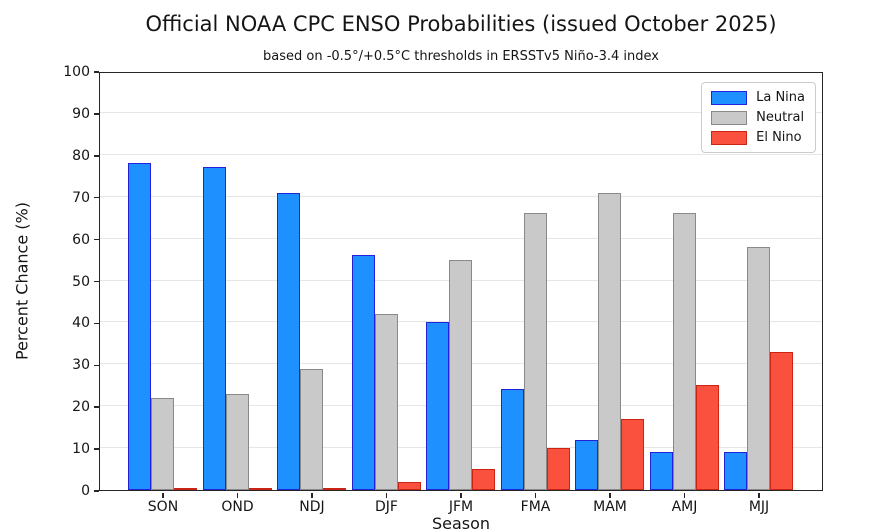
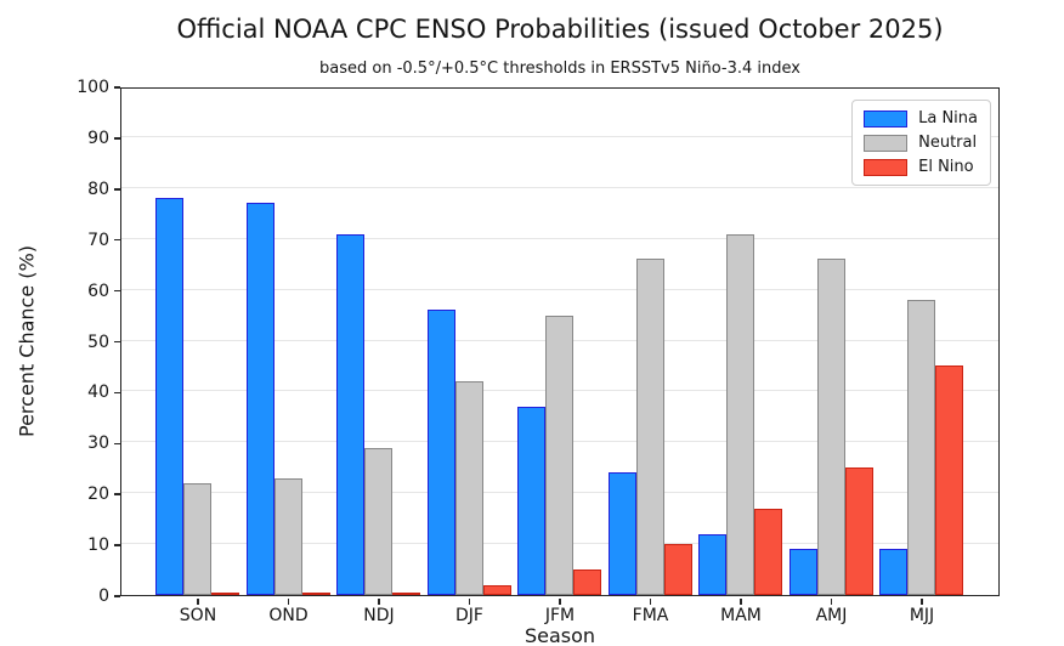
La Nina/JFM: 40 -> 37
El Nino/MJJ: 33 -> 45
